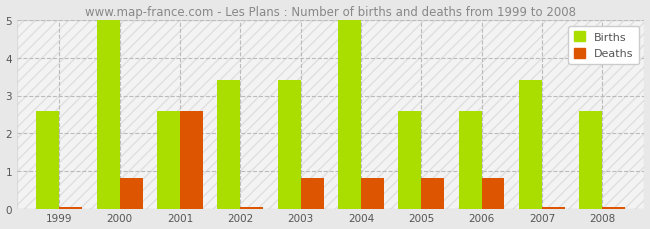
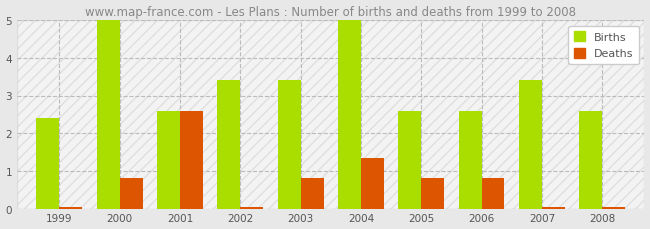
Births/1999: 2.6 -> 2.4
Deaths/2004: 0.80 -> 1.35
